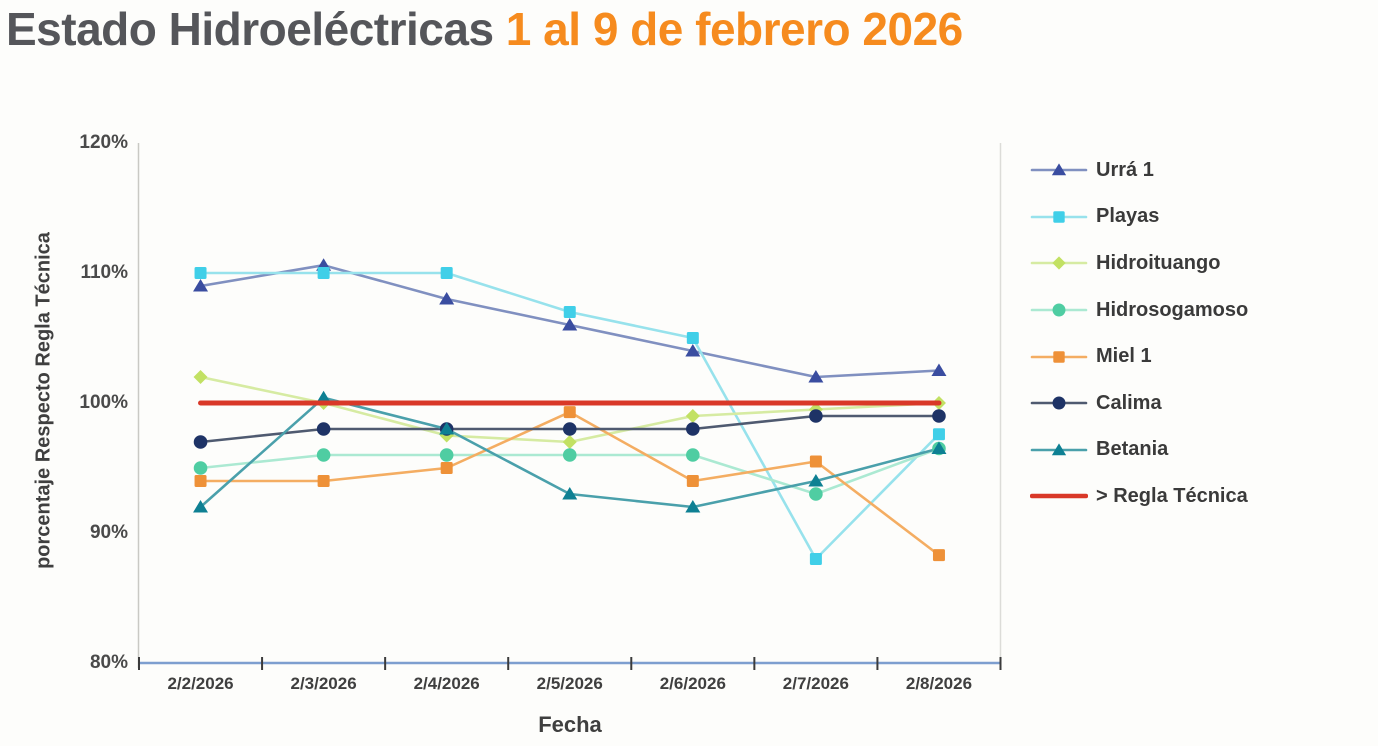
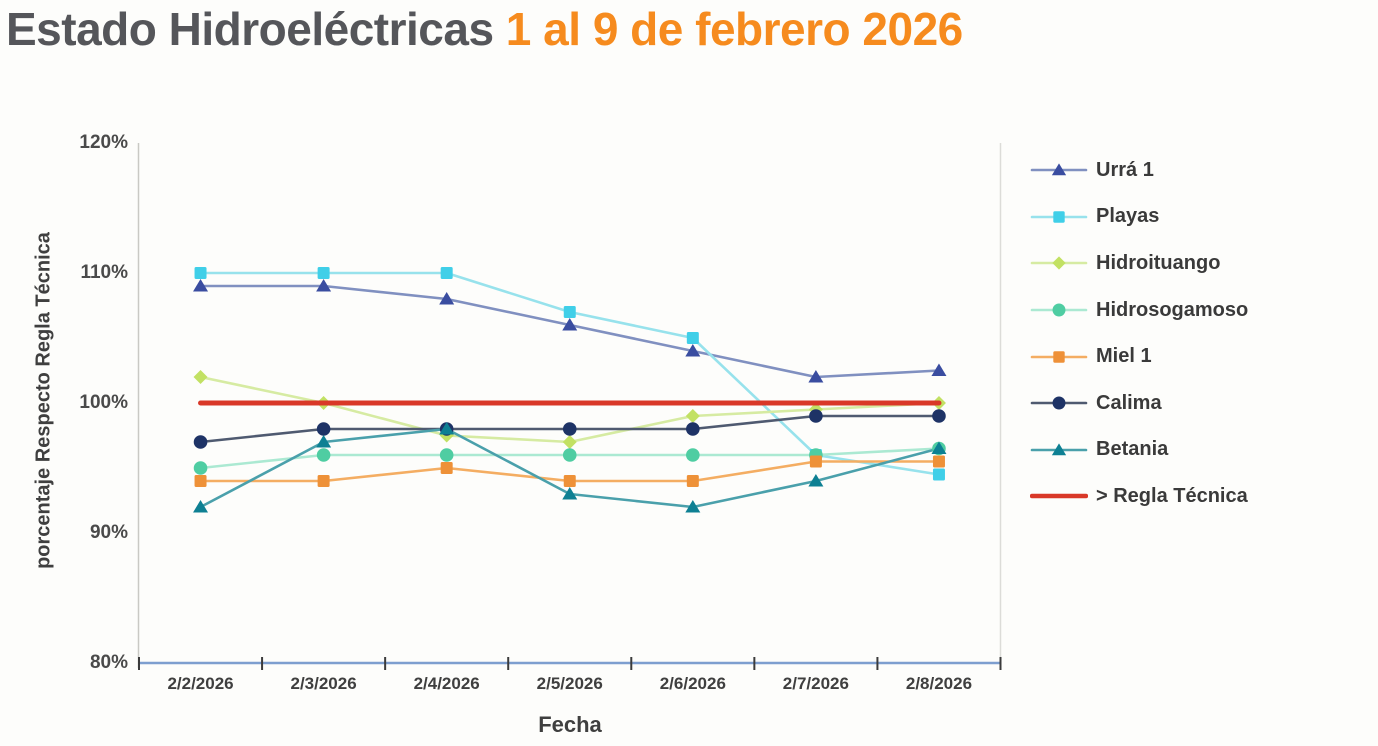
Urrá 1/2/3/2026: 110.6% -> 109.0%
Betania/2/3/2026: 100.4% -> 97.0%
Miel 1/2/5/2026: 99.3% -> 94.0%
Playas/2/7/2026: 88.0% -> 96.0%
Hidrosogamoso/2/7/2026: 93.0% -> 96.0%
Playas/2/8/2026: 97.6% -> 94.5%
Miel 1/2/8/2026: 88.3% -> 95.5%
